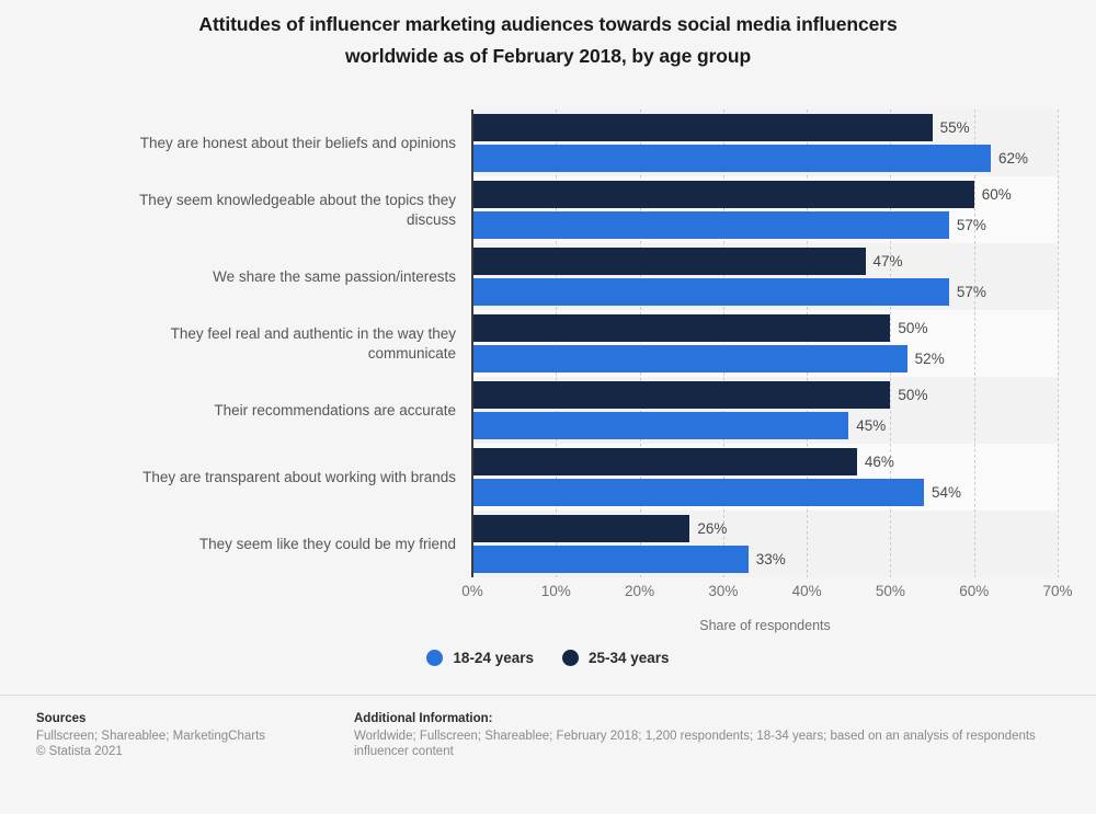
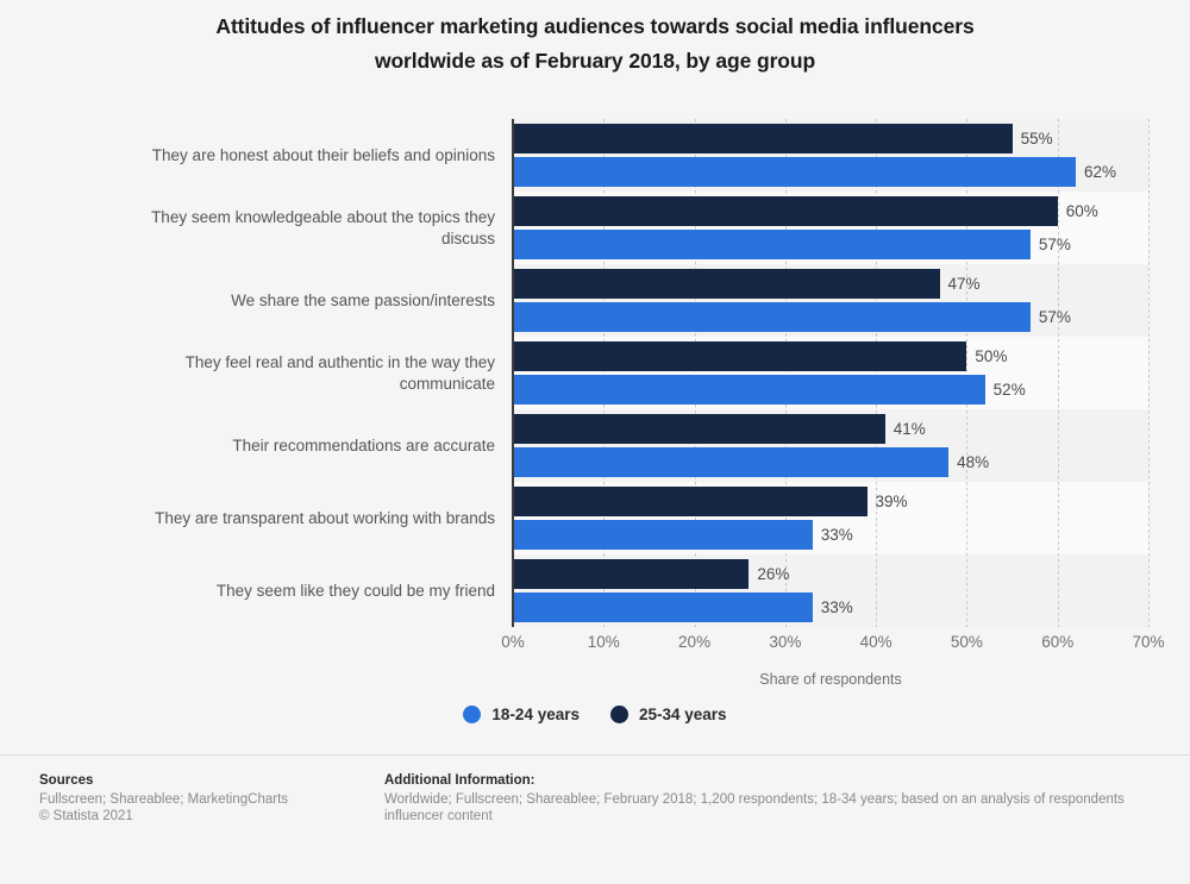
18-24 years/Their recommendations are accurate: 45% -> 48%
25-34 years/Their recommendations are accurate: 50% -> 41%
18-24 years/They are transparent about working with brands: 54% -> 33%
25-34 years/They are transparent about working with brands: 46% -> 39%
